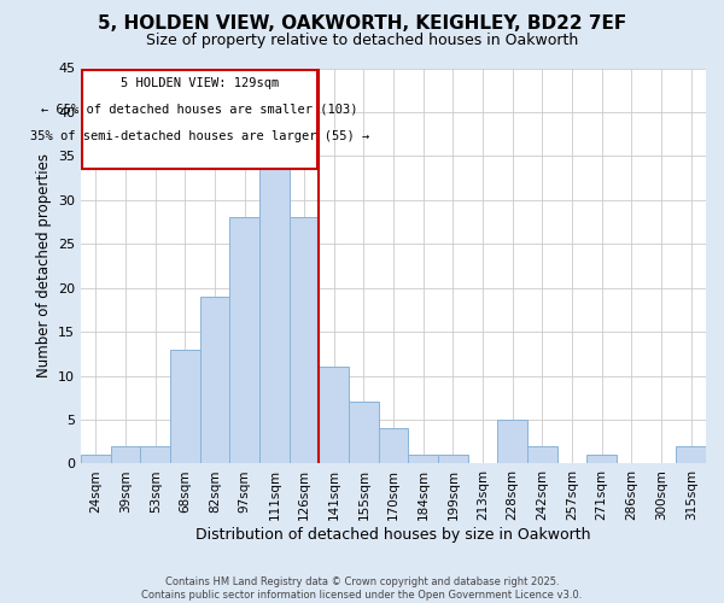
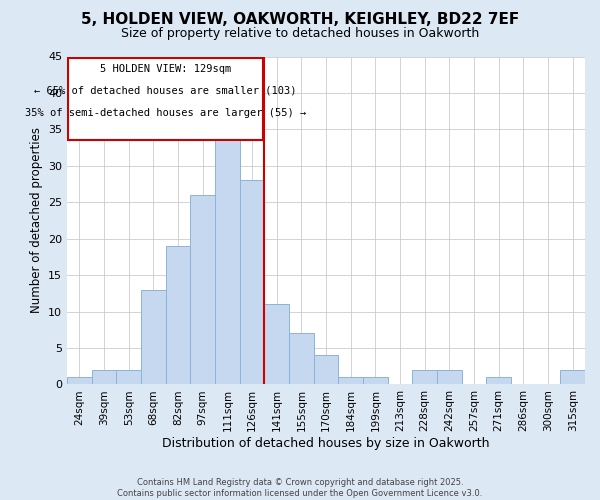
97sqm: 28 -> 26
228sqm: 5 -> 2
